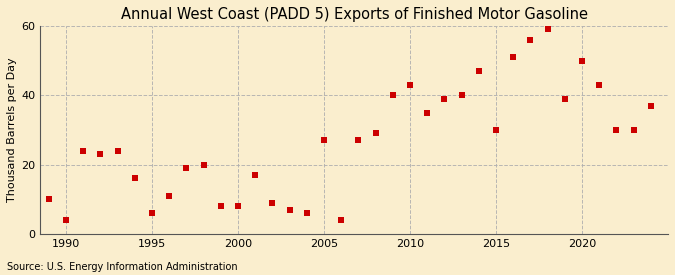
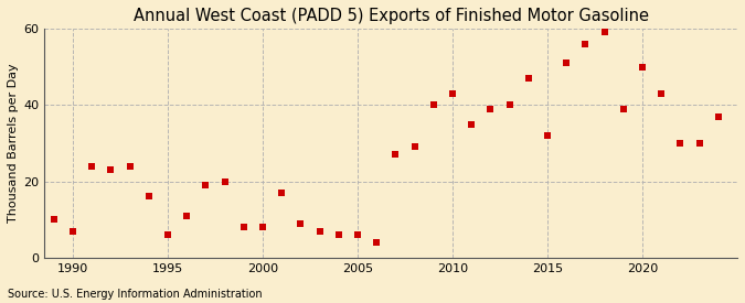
1990: 4 -> 7
2005: 27 -> 6
2015: 30 -> 32
